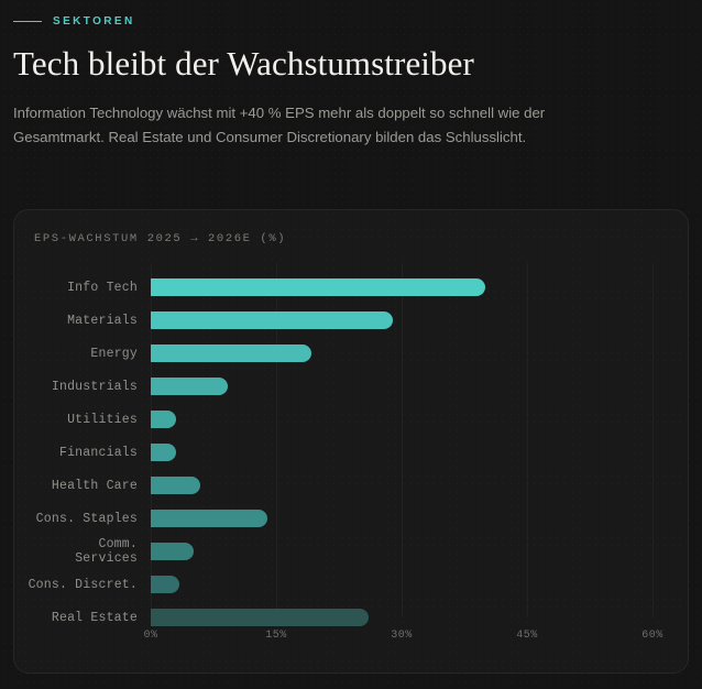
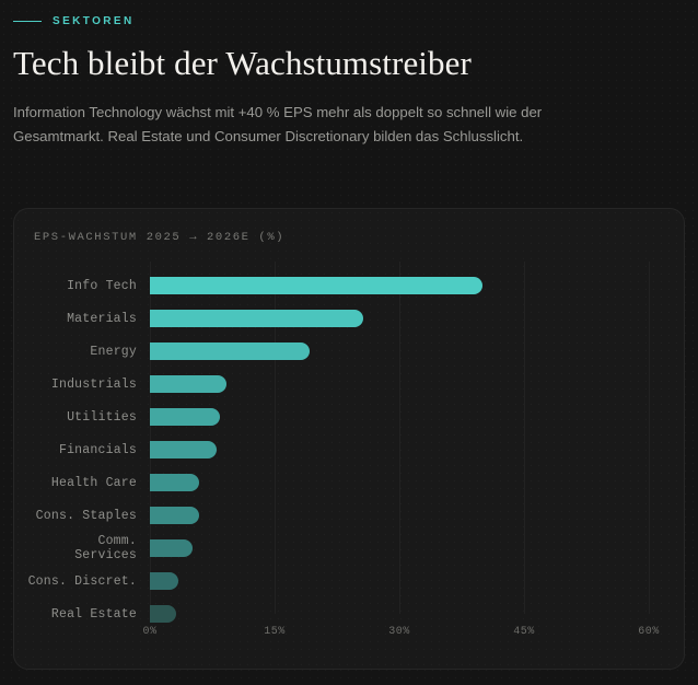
Materials: 29% -> 26%
Utilities: 3% -> 8%
Financials: 3% -> 8%
Cons. Staples: 14% -> 6%
Real Estate: 26% -> 3%
